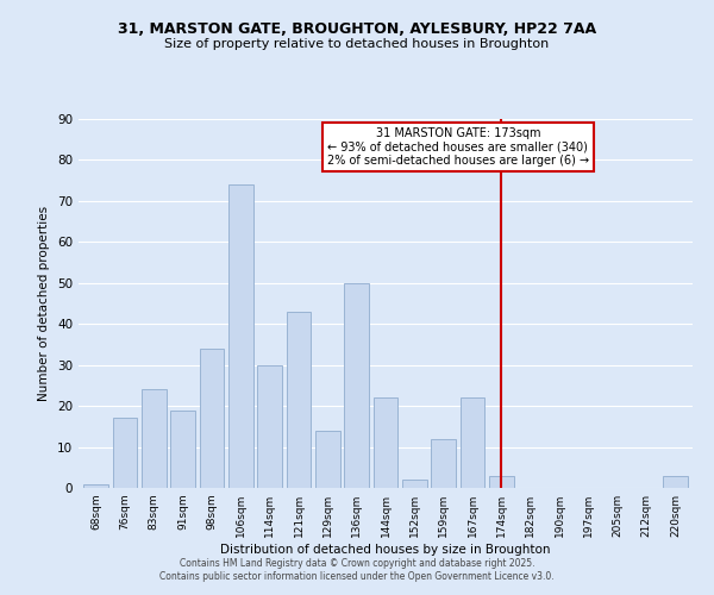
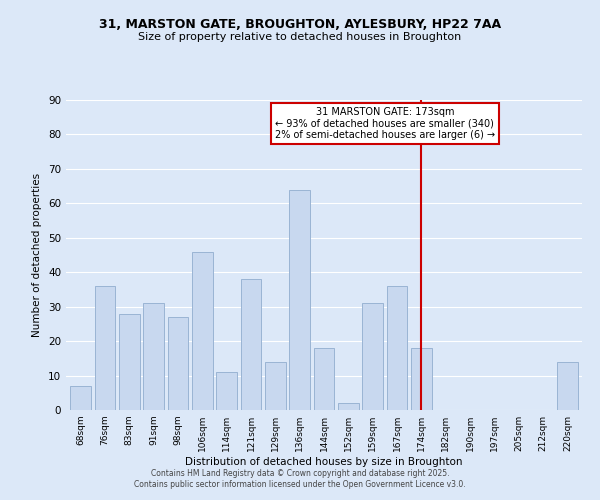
68sqm: 1 -> 7
76sqm: 17 -> 36
83sqm: 24 -> 28
91sqm: 19 -> 31
98sqm: 34 -> 27
106sqm: 74 -> 46
114sqm: 30 -> 11
121sqm: 43 -> 38
136sqm: 50 -> 64
144sqm: 22 -> 18
159sqm: 12 -> 31
167sqm: 22 -> 36
174sqm: 3 -> 18
220sqm: 3 -> 14
